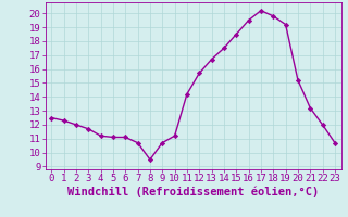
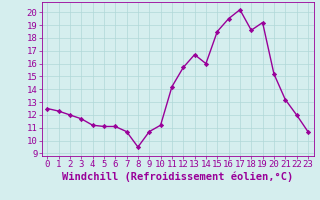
14: 17.5 -> 16.0
18: 19.8 -> 18.6
